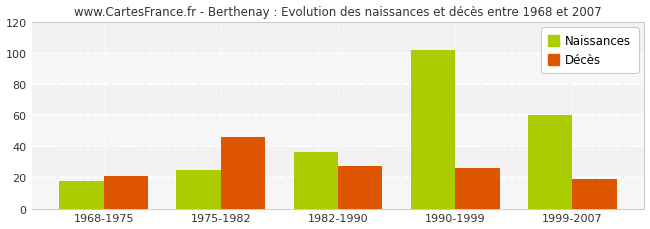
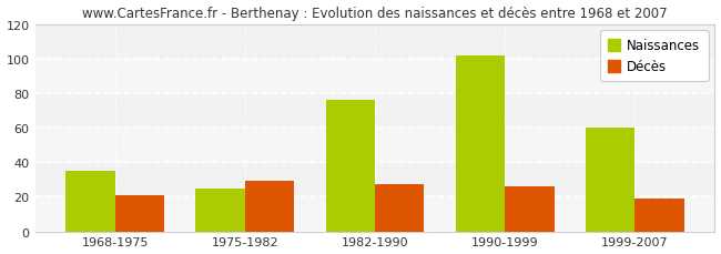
Naissances/1968-1975: 18 -> 35
Décès/1975-1982: 46 -> 29
Naissances/1982-1990: 36 -> 76
